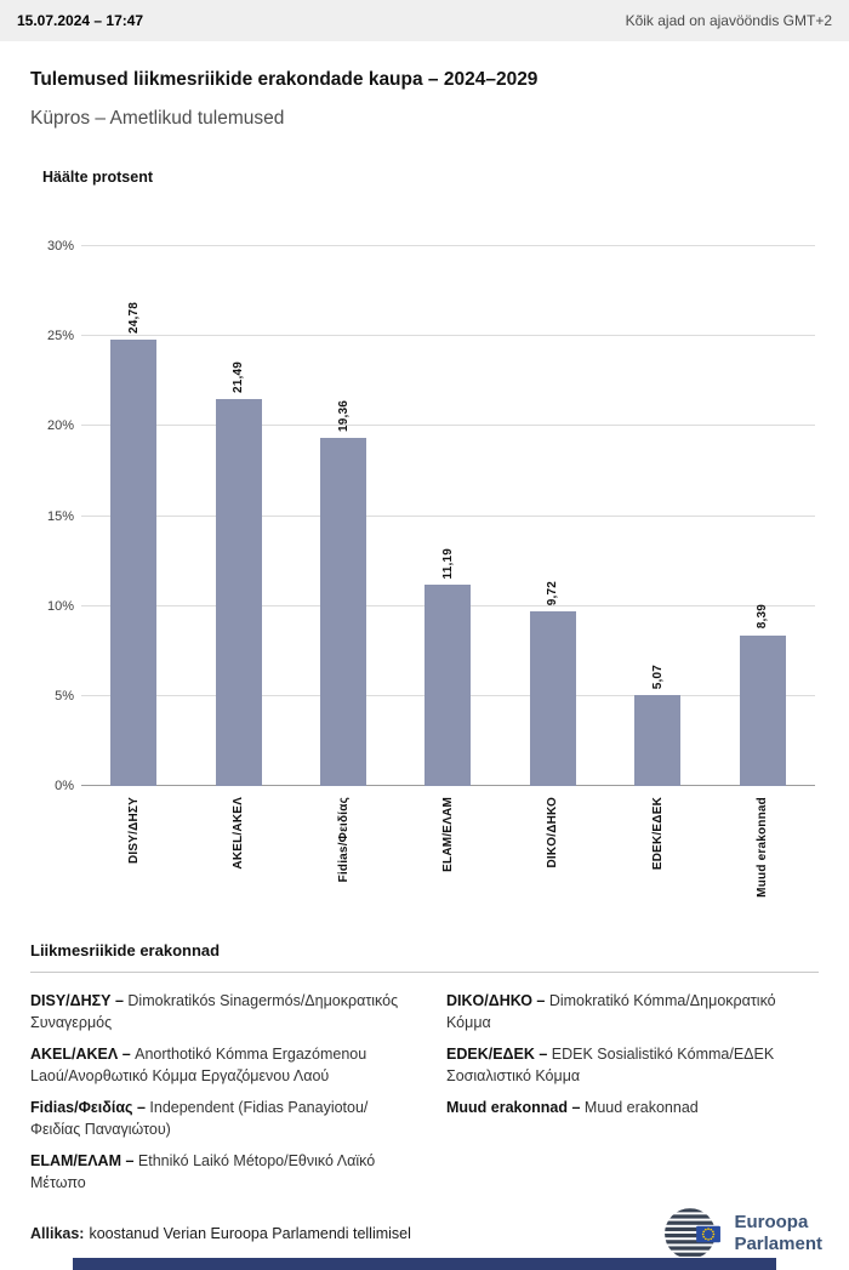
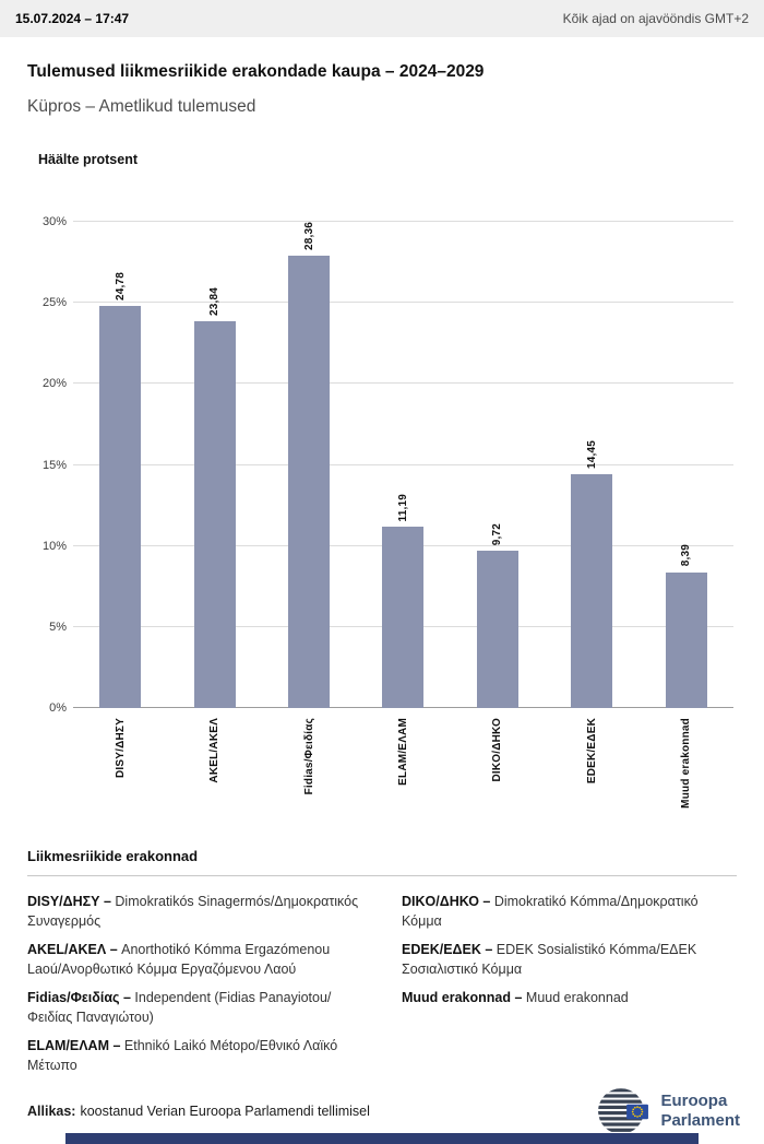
AKEL/ΑΚΕΛ: 21,49 -> 23,84
Fidias/Φειδίας: 19,36 -> 28,36
EDEK/ΕΔΕΚ: 5,07 -> 14,45
